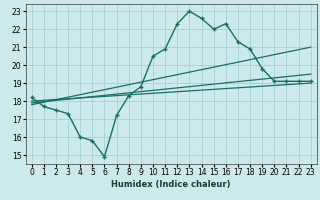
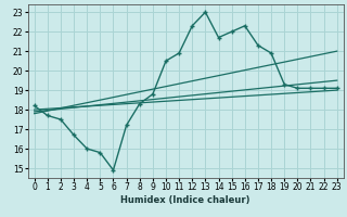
3: 17.3 -> 16.7
14: 22.6 -> 21.7
19: 19.8 -> 19.3
